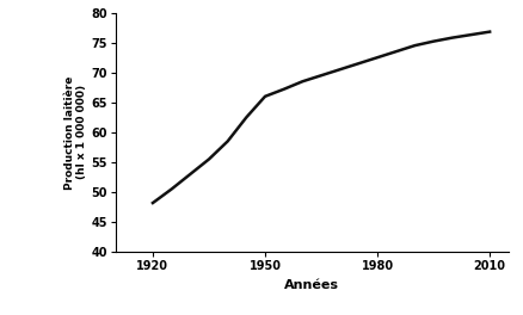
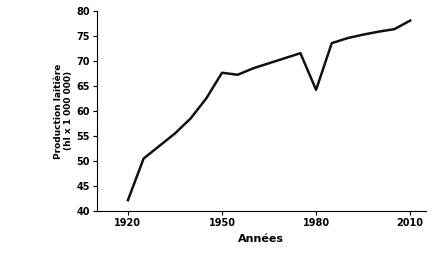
1920: 48.2 -> 42.2
1950: 66.0 -> 67.6
1980: 72.5 -> 64.2
2010: 76.8 -> 78.0
